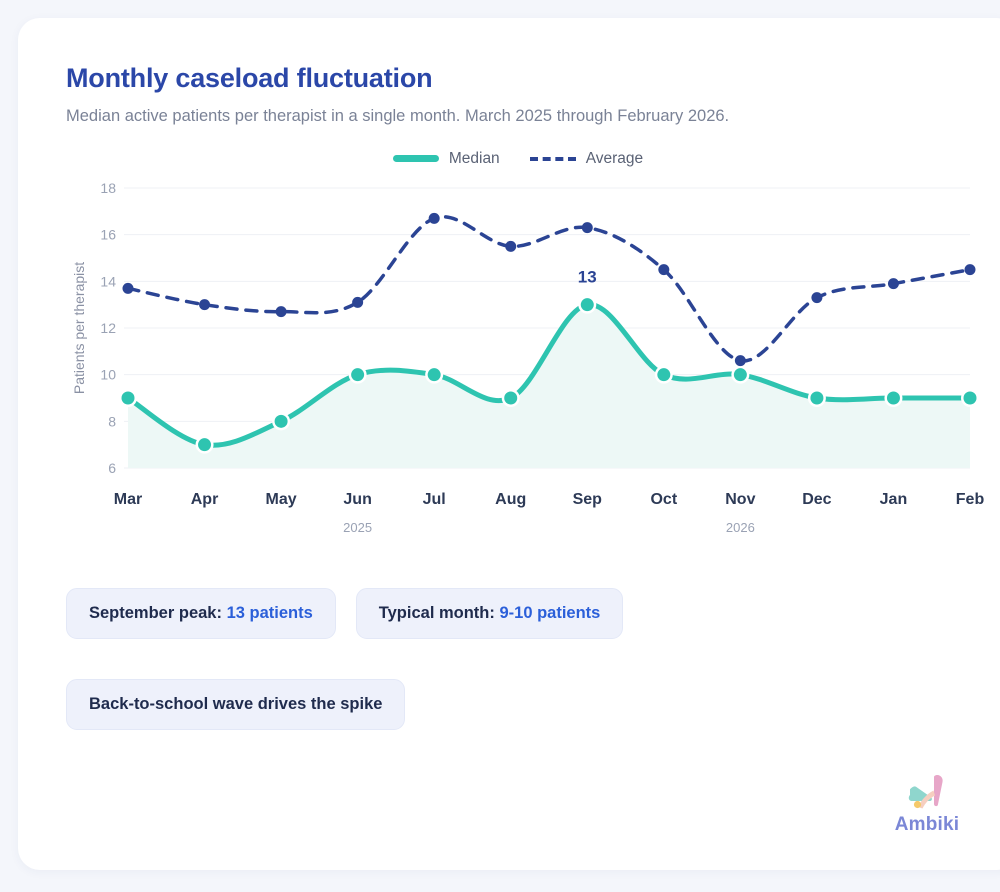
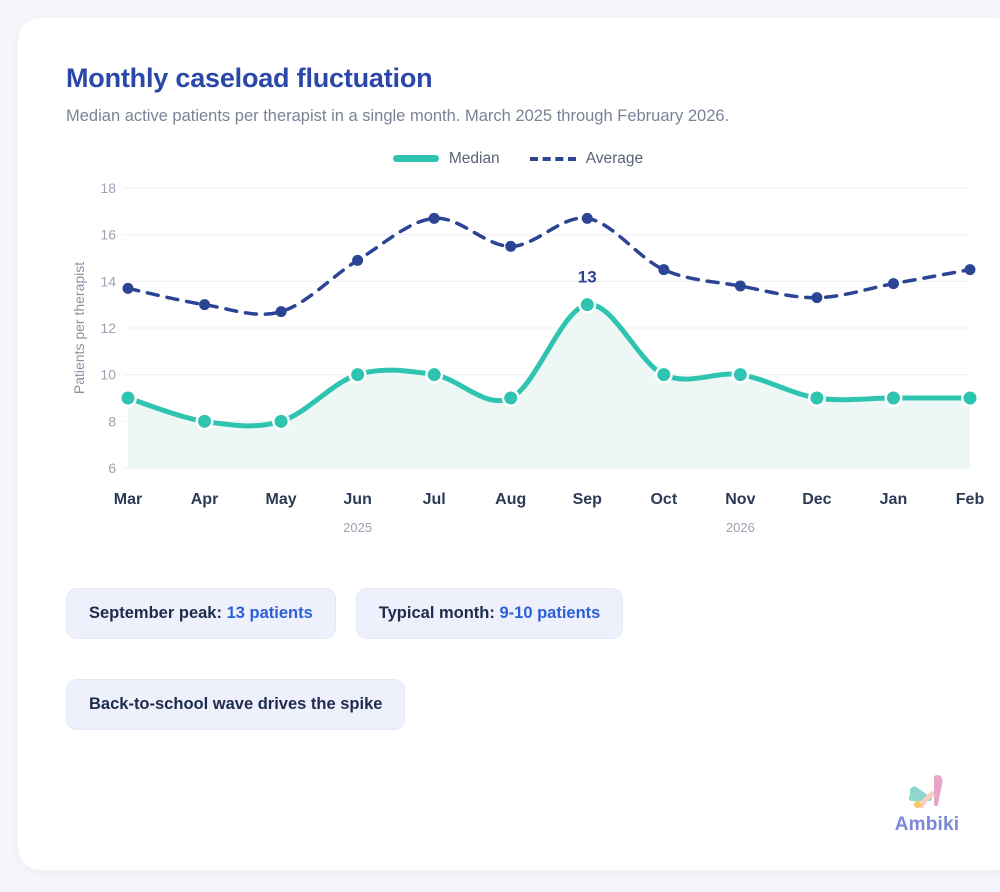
Median/Apr: 7 -> 8
Average/Jun: 13.1 -> 14.9
Average/Sep: 16.3 -> 16.7
Average/Nov: 10.6 -> 13.8
